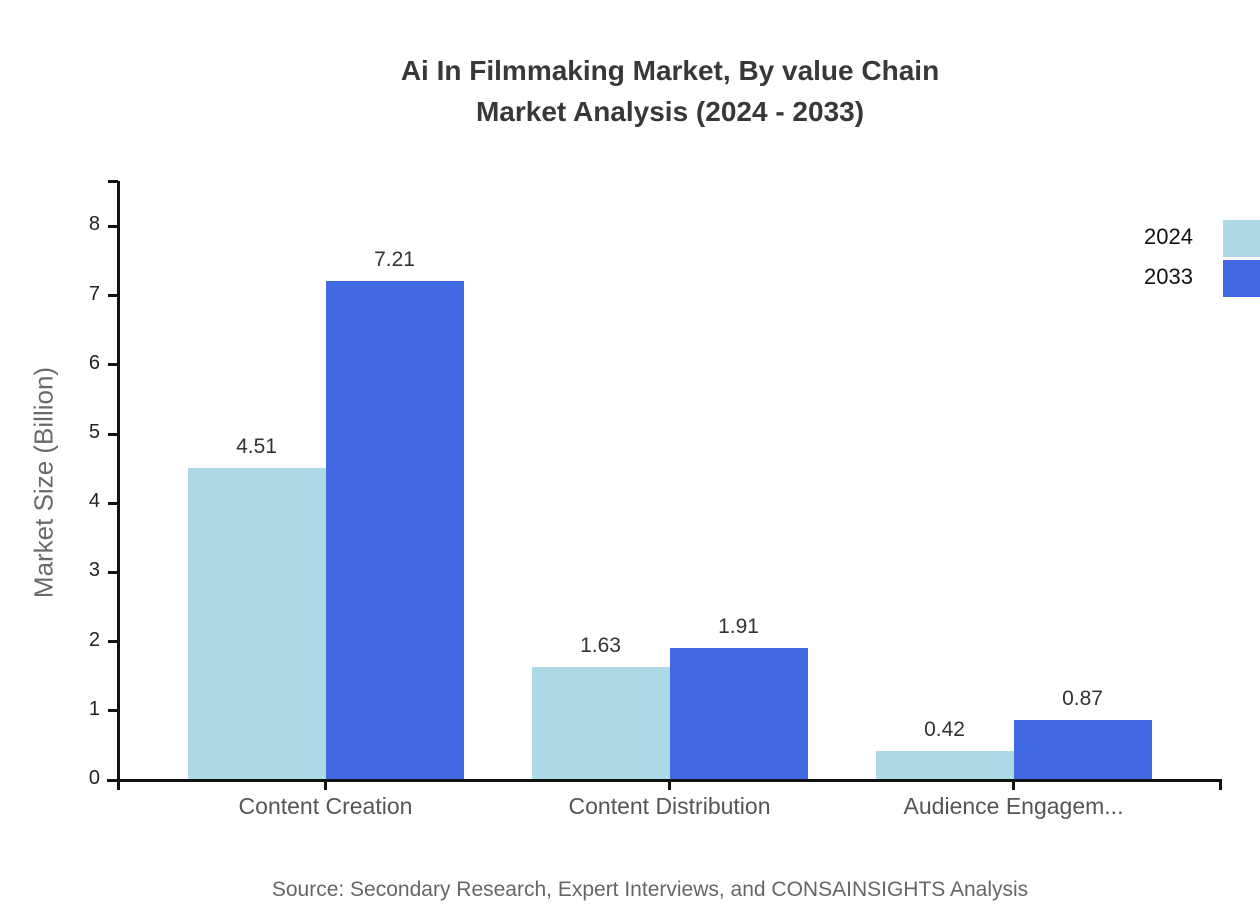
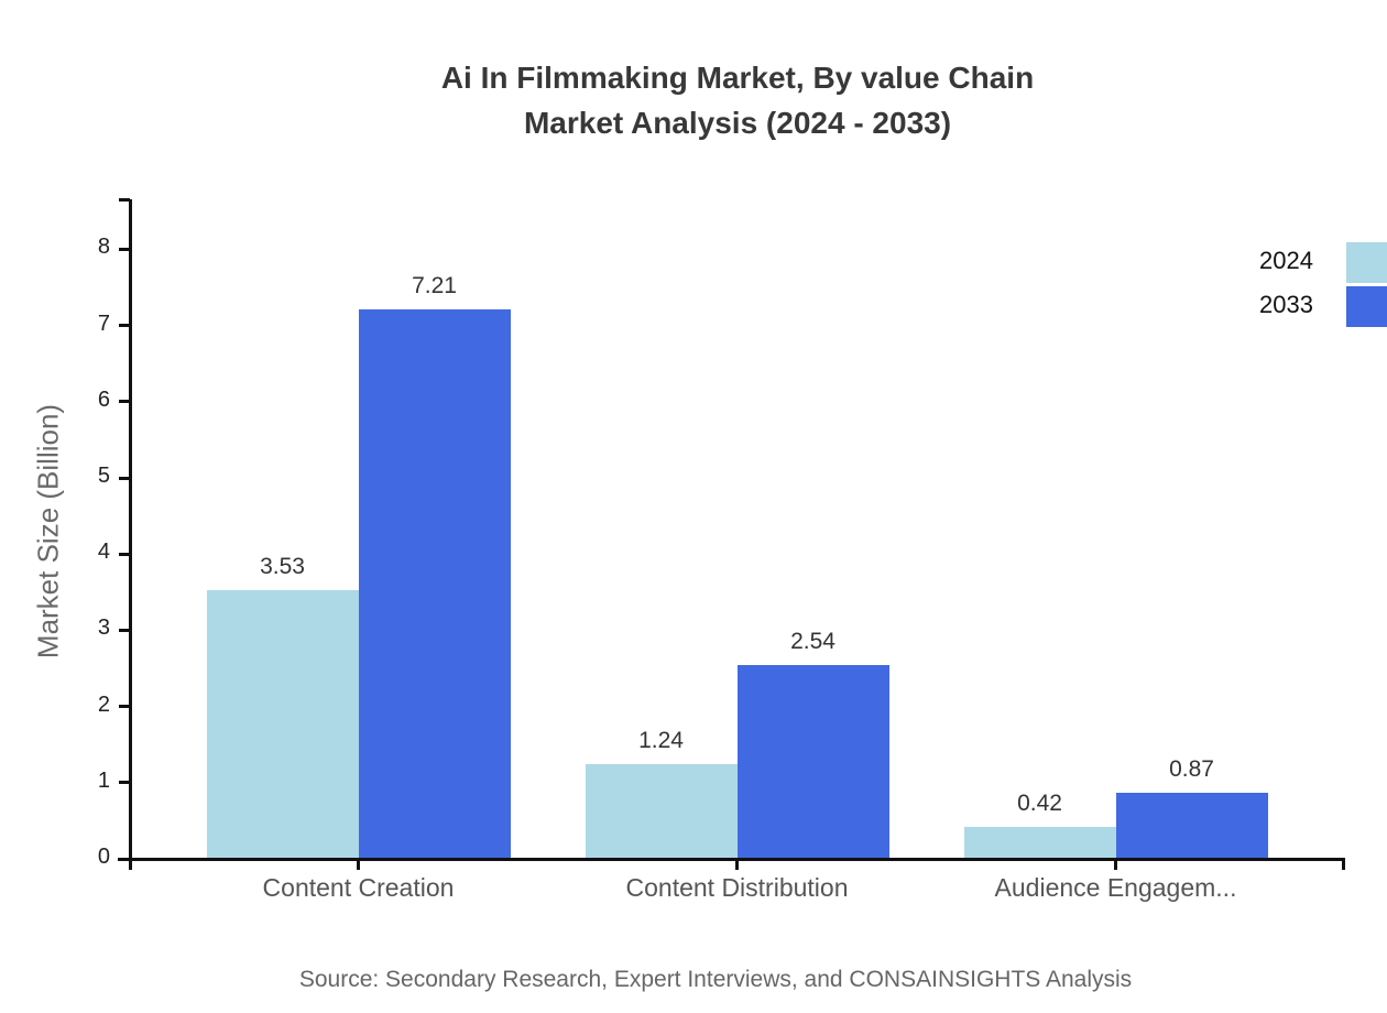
2024/Content Creation: 4.51 -> 3.53
2024/Content Distribution: 1.63 -> 1.24
2033/Content Distribution: 1.91 -> 2.54
